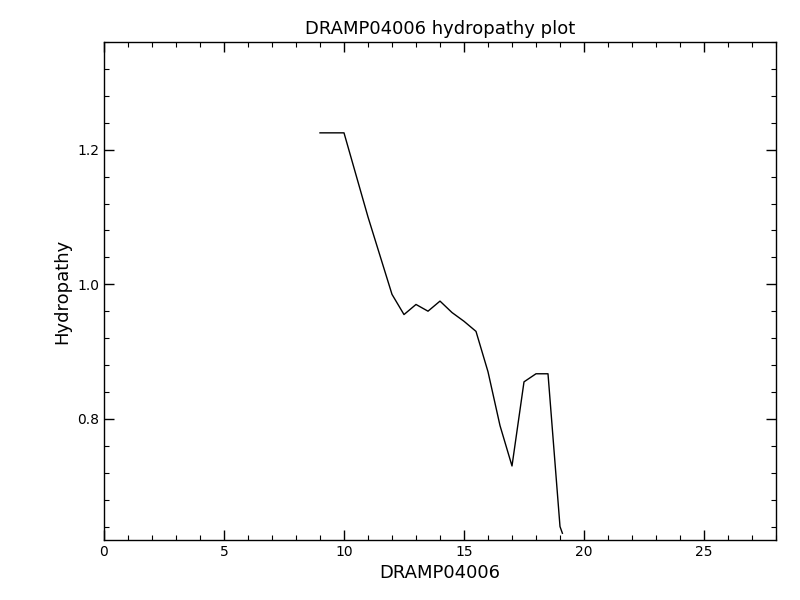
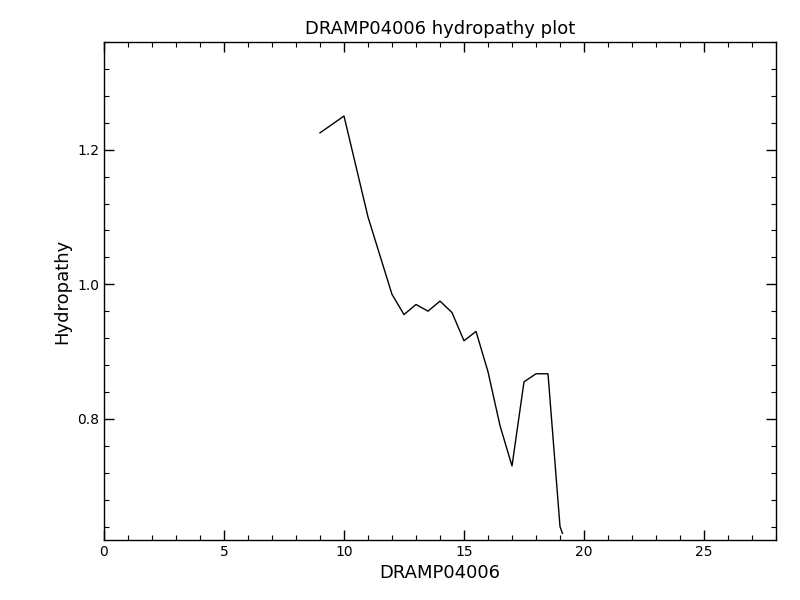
10: 1.225 -> 1.250
15: 0.945 -> 0.916
